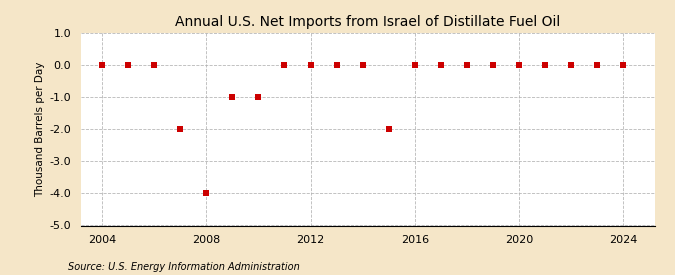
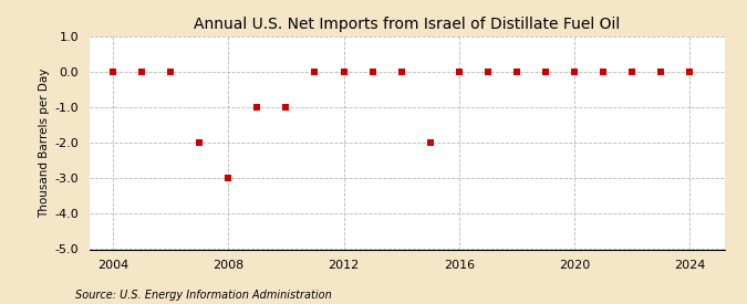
2008: -4 -> -3
